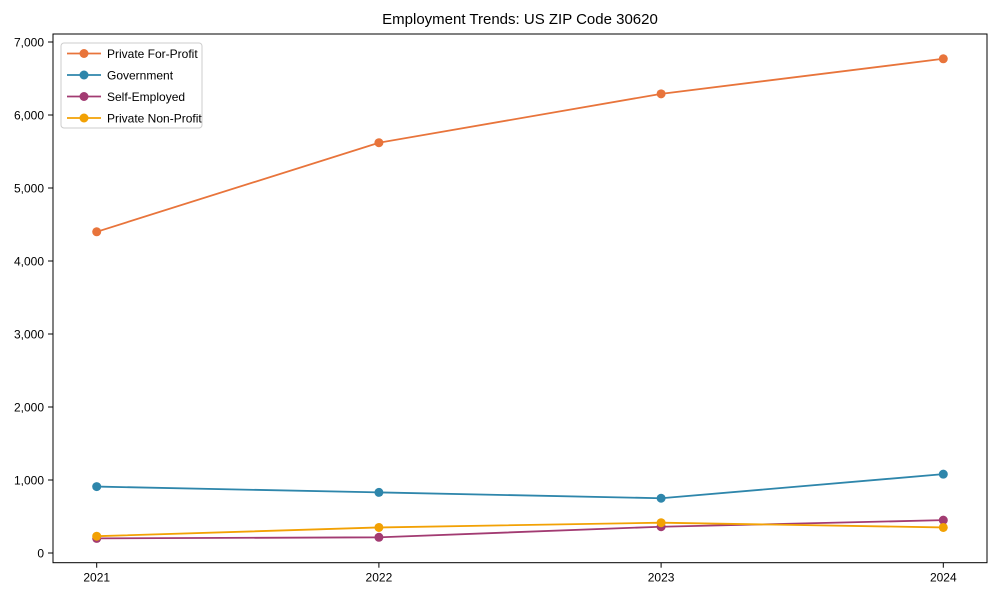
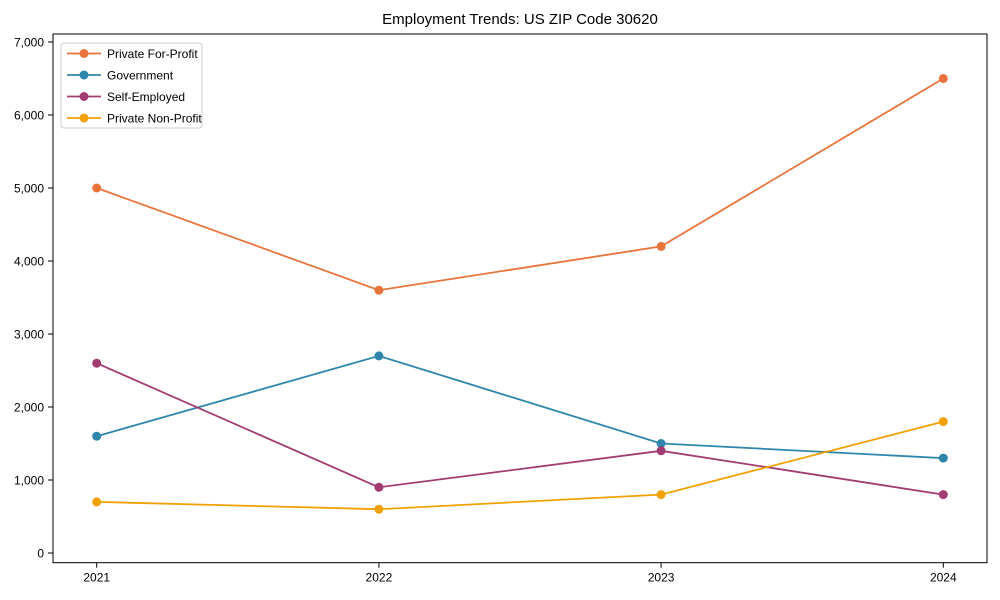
Private For-Profit/2021: 4400 -> 5000
Government/2021: 900 -> 1600
Self-Employed/2021: 200 -> 2600
Private Non-Profit/2021: 200 -> 700
Private For-Profit/2022: 5600 -> 3600
Government/2022: 800 -> 2700
Self-Employed/2022: 200 -> 900
Private Non-Profit/2022: 400 -> 600
Private For-Profit/2023: 6300 -> 4200
Government/2023: 800 -> 1500
Self-Employed/2023: 400 -> 1400
Private Non-Profit/2023: 400 -> 800
Private For-Profit/2024: 6800 -> 6500
Government/2024: 1100 -> 1300
Self-Employed/2024: 400 -> 800
Private Non-Profit/2024: 400 -> 1800
